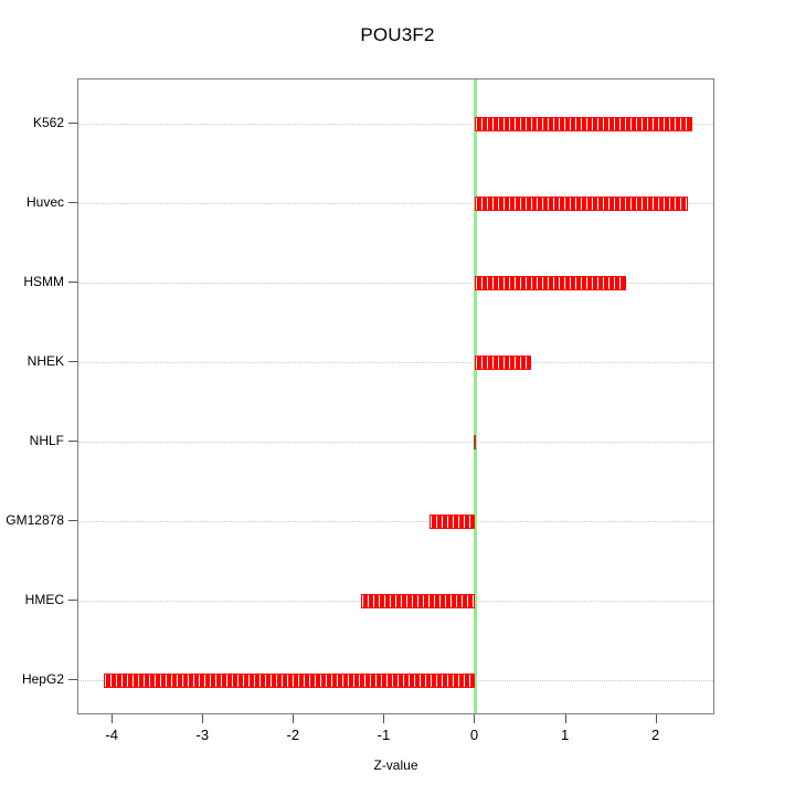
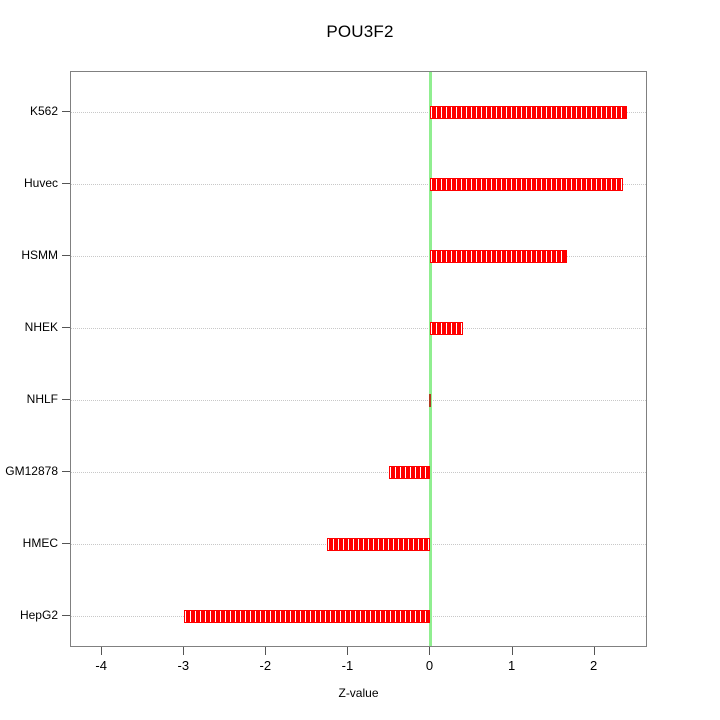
NHEK: 0.6 -> 0.4
HepG2: -4.1 -> -3.0
